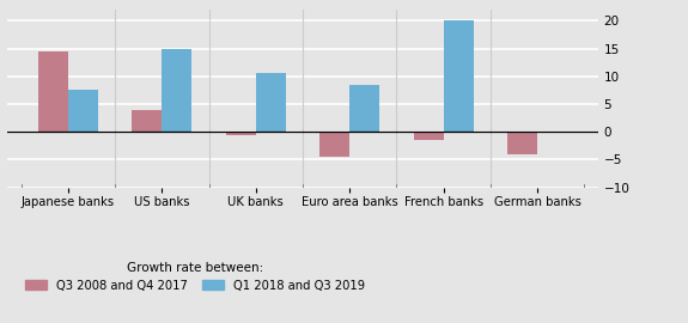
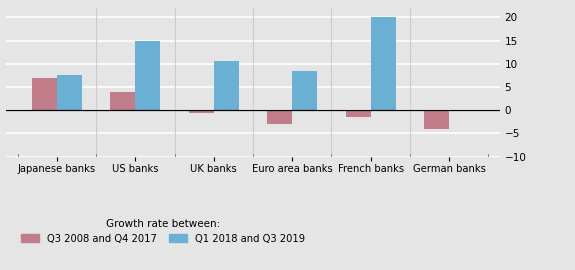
Q3 2008 and Q4 2017/Japanese banks: 14.5 -> 7.0
Q3 2008 and Q4 2017/Euro area banks: -4.5 -> -3.0
